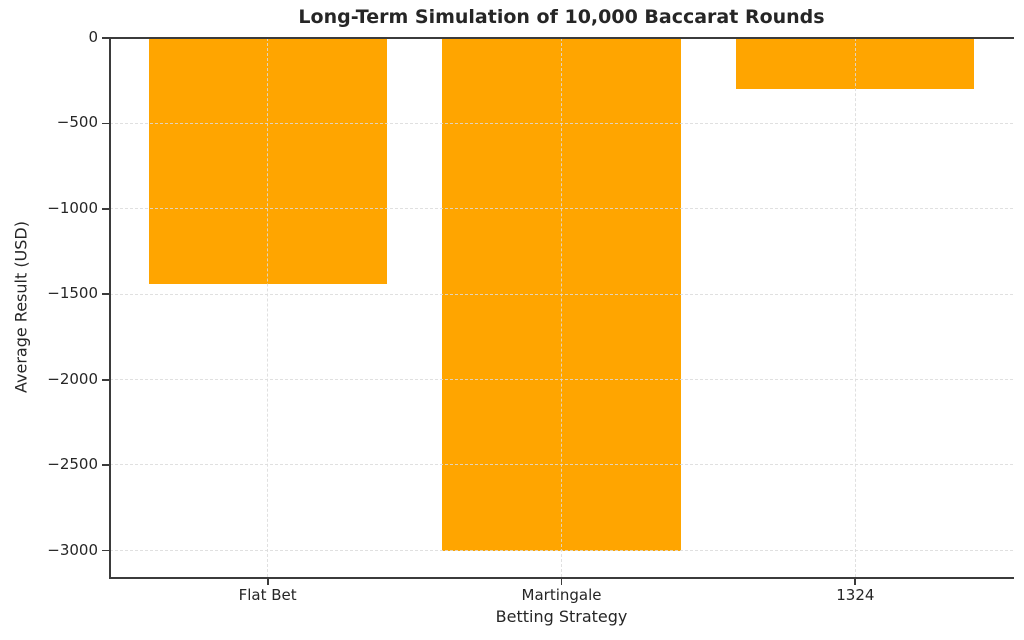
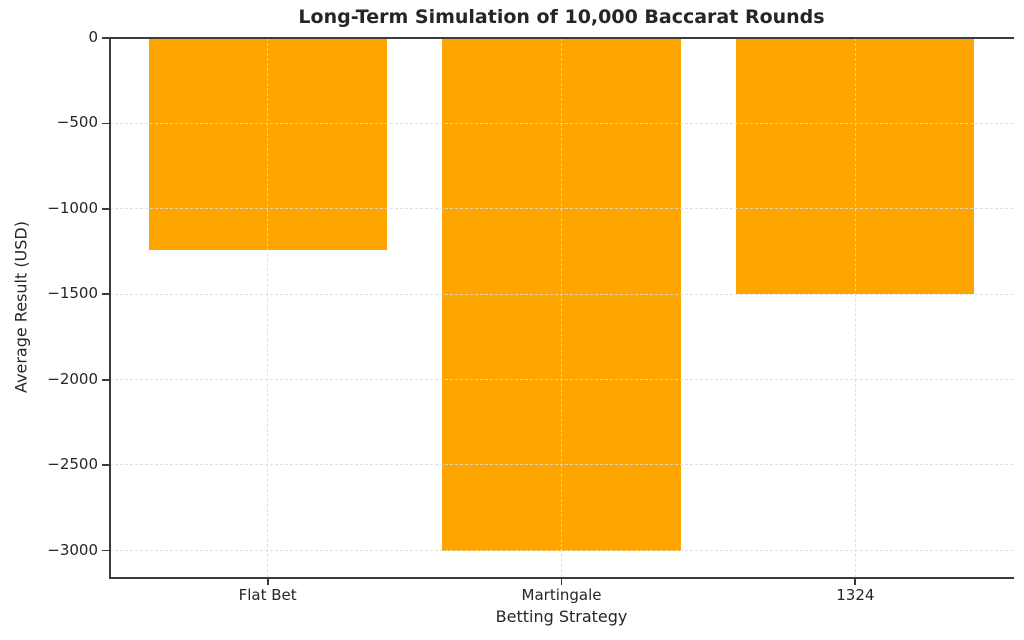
Flat Bet: -1440 -> -1240
1324: -300 -> -1500
